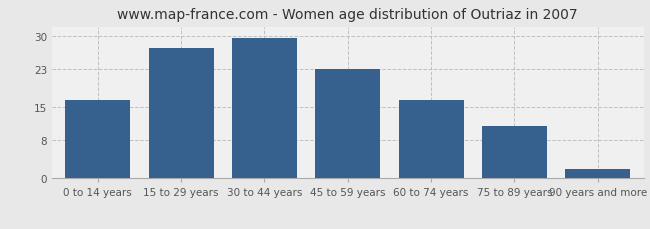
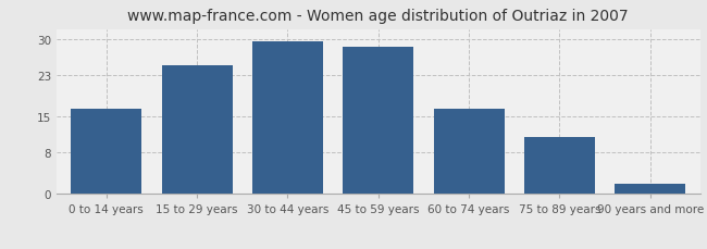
15 to 29 years: 27.5 -> 25.0
45 to 59 years: 23.0 -> 28.5
